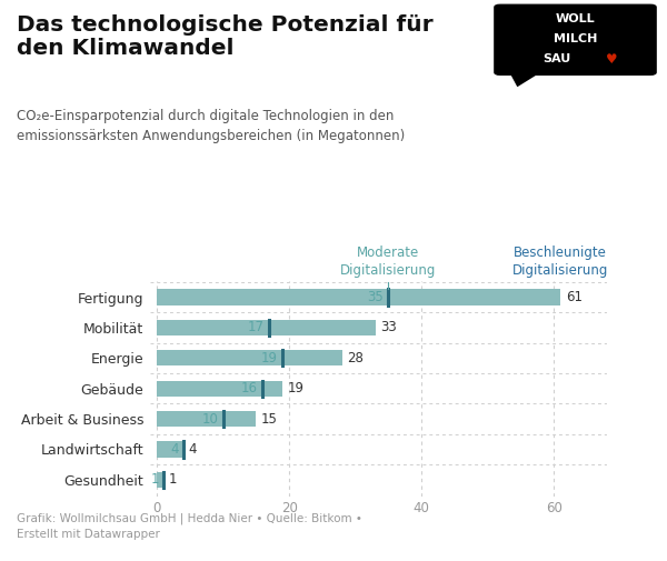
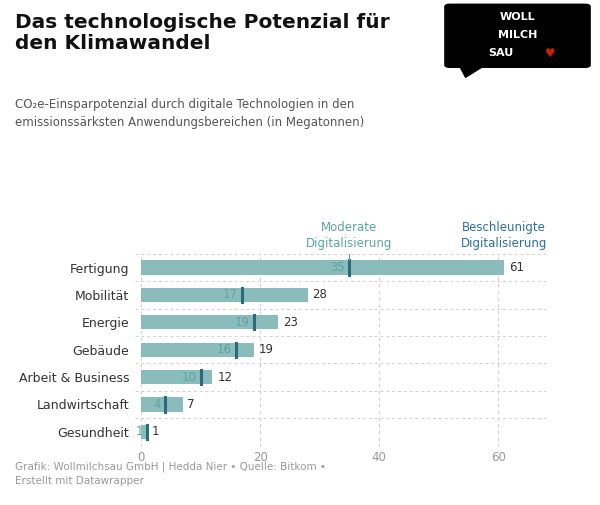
Mobilität: 33 -> 28
Energie: 28 -> 23
Arbeit & Business: 15 -> 12
Landwirtschaft: 4 -> 7
